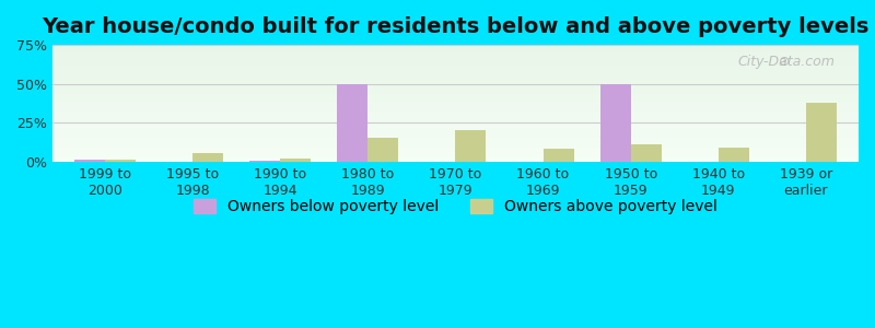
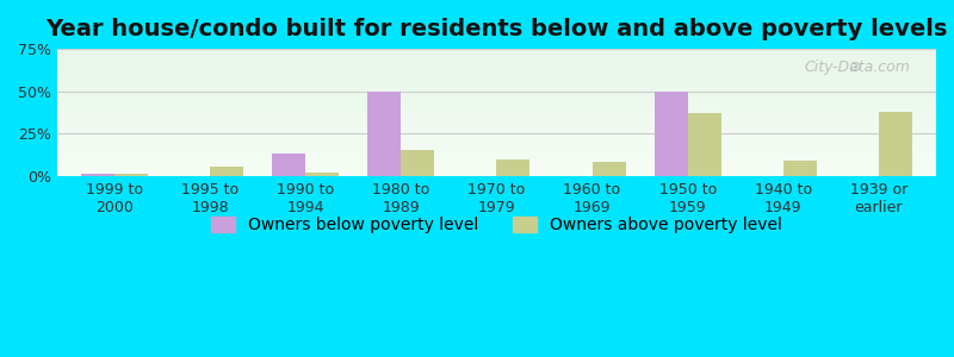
Owners below poverty level/1990 to 1994: 0% -> 13%
Owners above poverty level/1970 to 1979: 20% -> 10%
Owners above poverty level/1950 to 1959: 11% -> 37%
